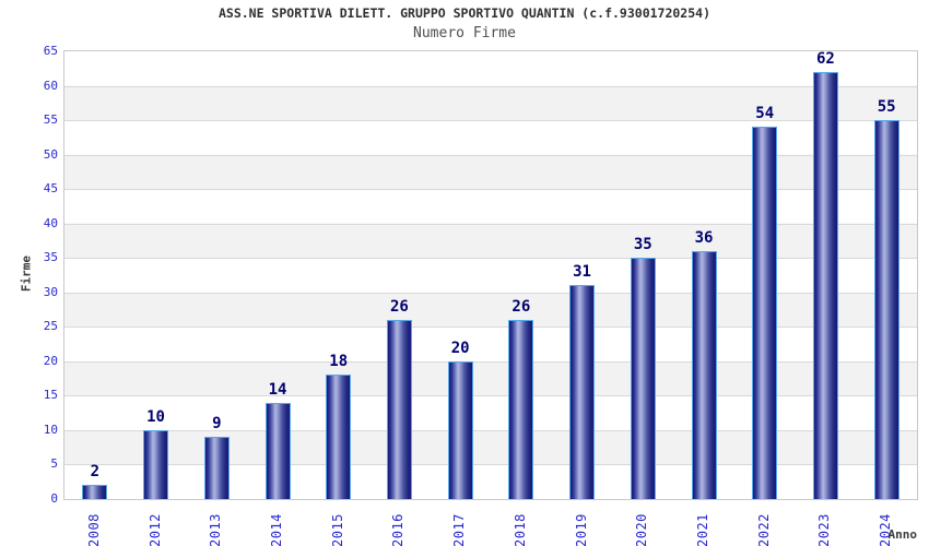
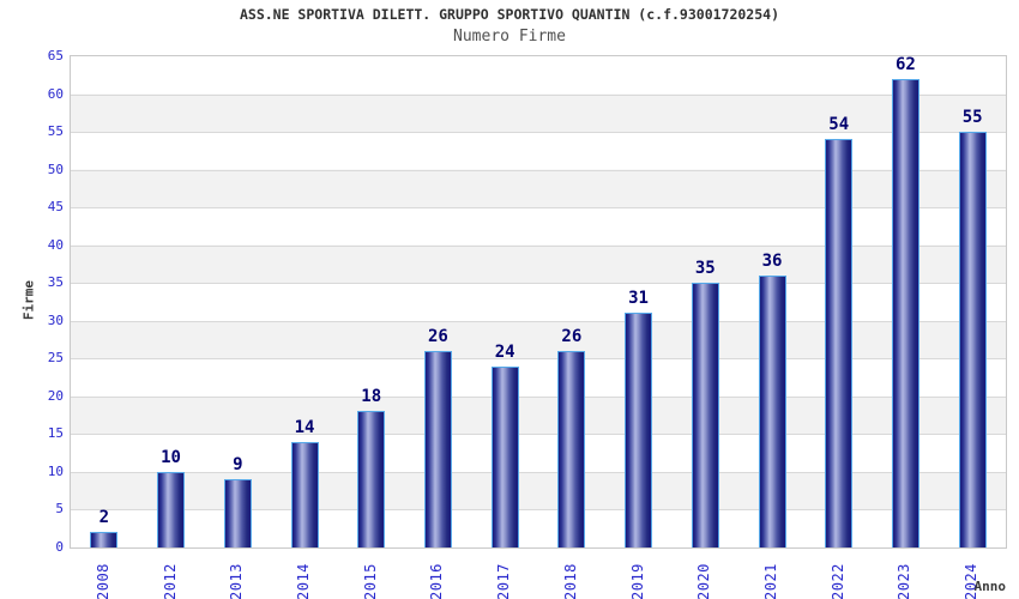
2017: 20 -> 24
